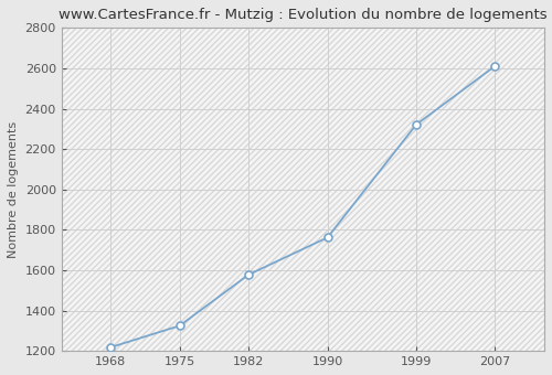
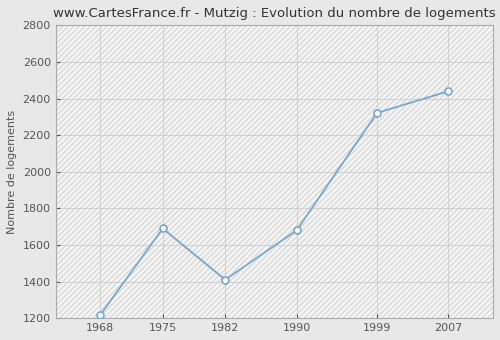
1975: 1320 -> 1690
1982: 1580 -> 1410
1990: 1760 -> 1680
2007: 2610 -> 2440
